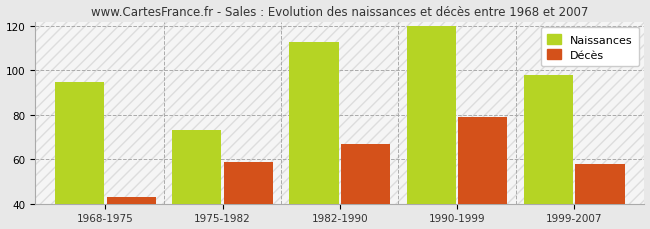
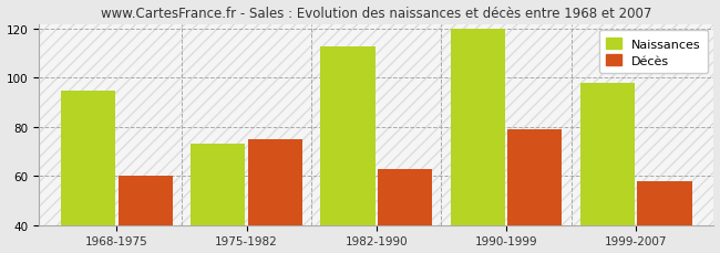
Décès/1968-1975: 43 -> 60
Décès/1975-1982: 59 -> 75
Décès/1982-1990: 67 -> 63
